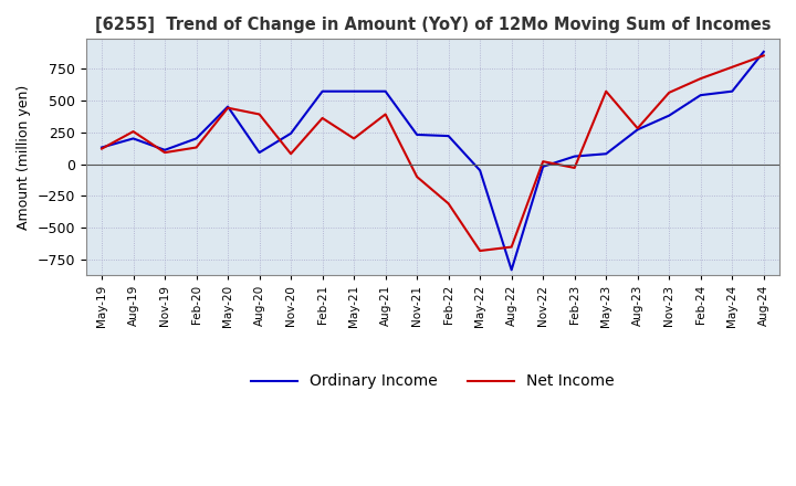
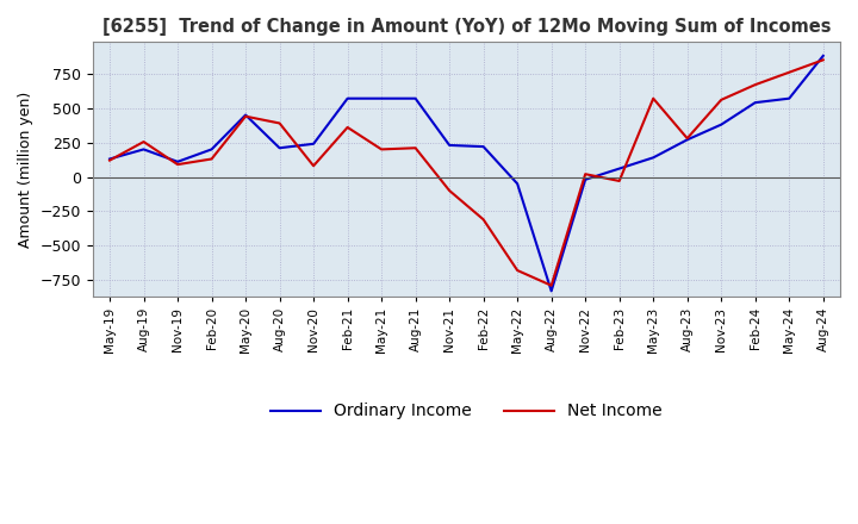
Ordinary Income/Aug-20: 90 -> 210
Net Income/Aug-21: 390 -> 210
Net Income/Aug-22: -650 -> -790
Ordinary Income/May-23: 80 -> 140
